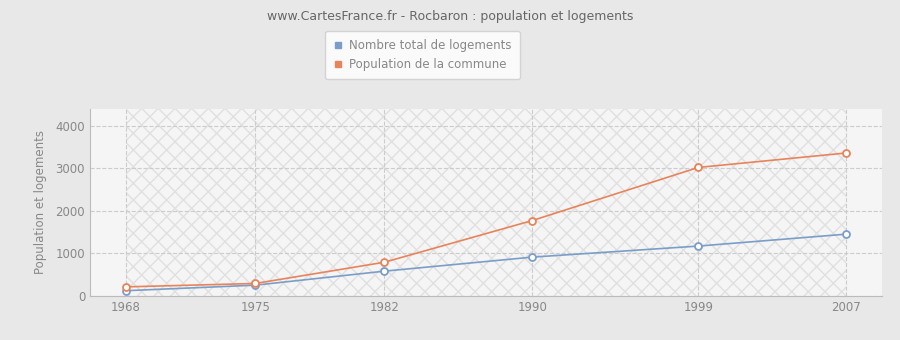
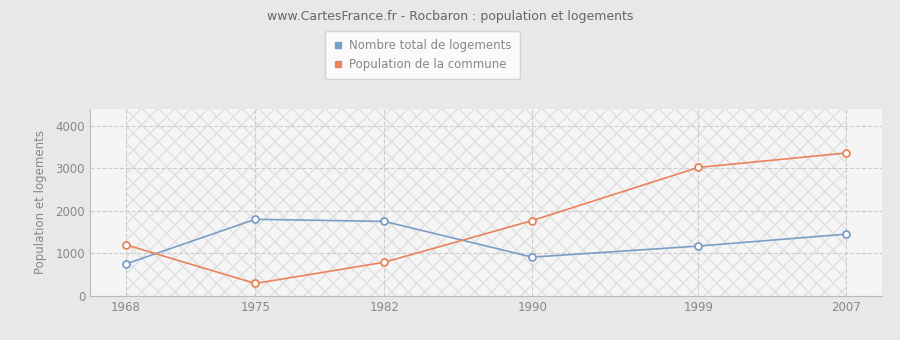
Nombre total de logements/1968: 120 -> 750
Population de la commune/1968: 210 -> 1200
Nombre total de logements/1975: 250 -> 1800
Nombre total de logements/1982: 580 -> 1750
